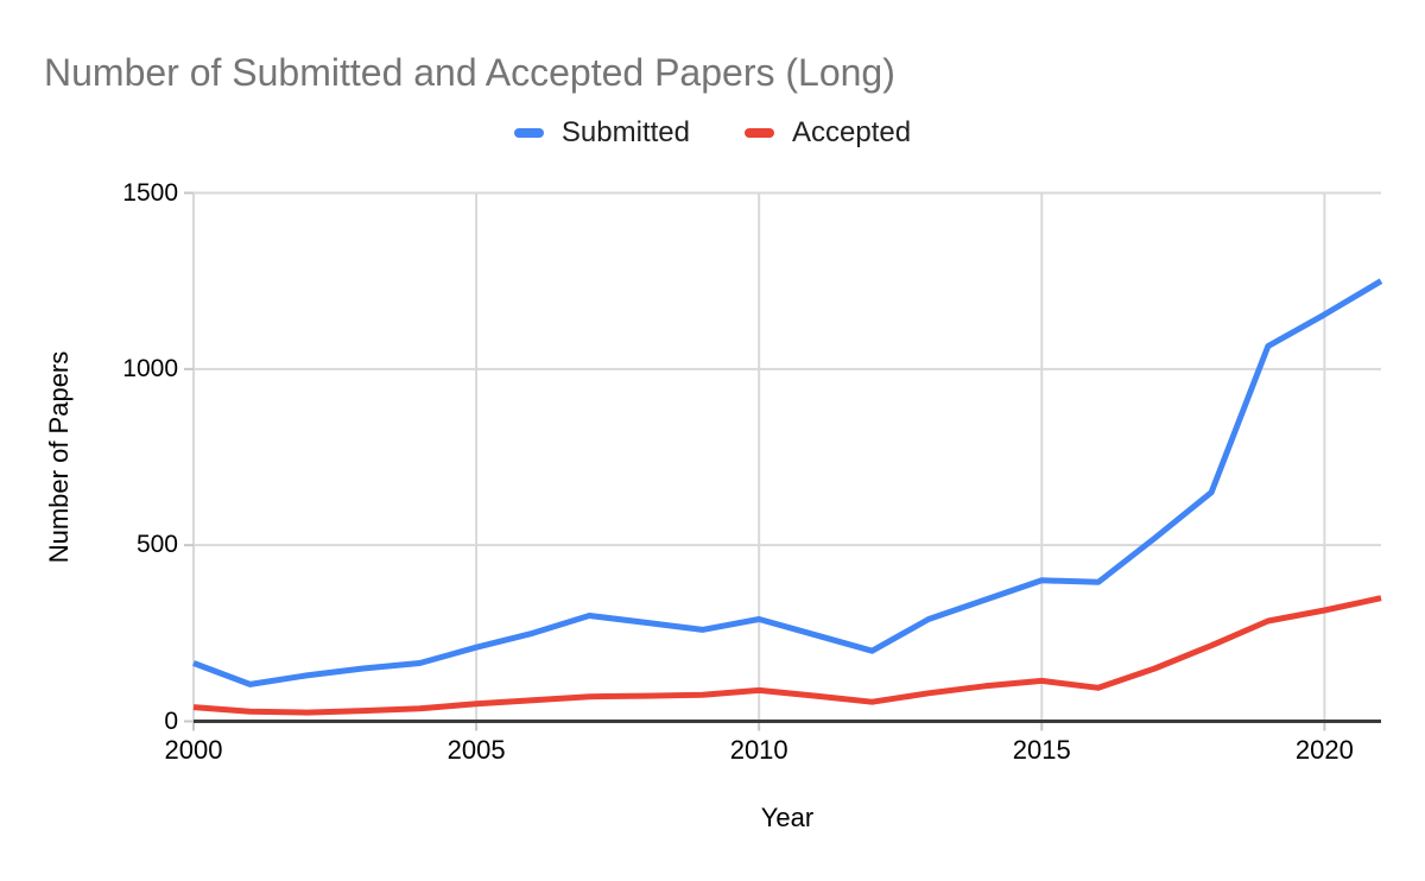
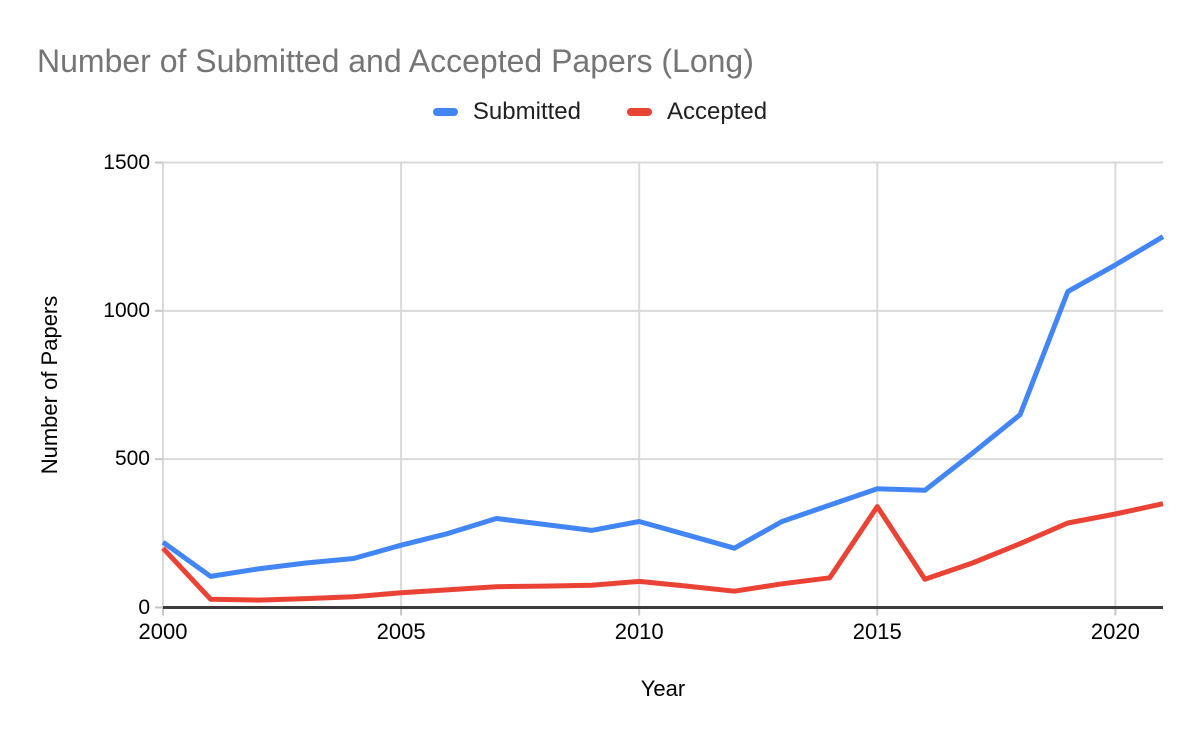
Submitted/2000: 160 -> 220
Accepted/2000: 40 -> 200
Accepted/2015: 120 -> 340
